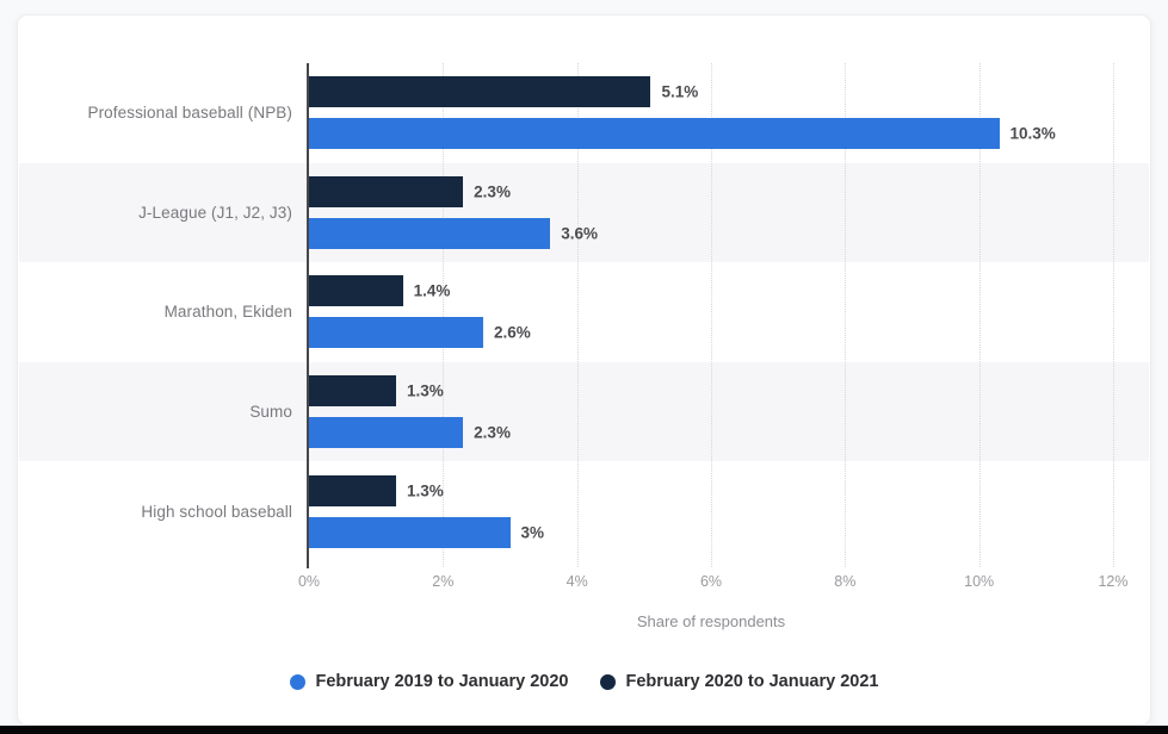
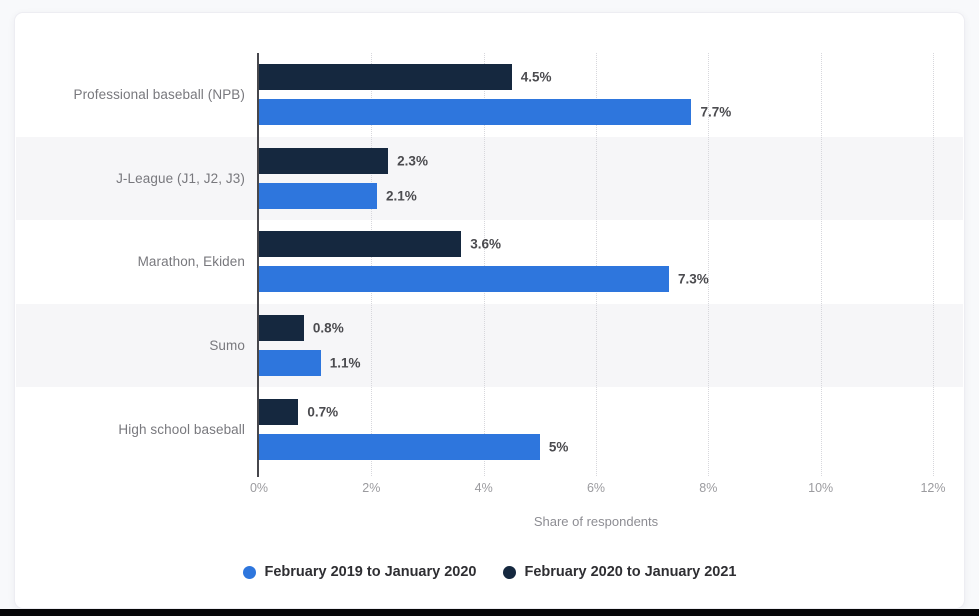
February 2019 to January 2020/Professional baseball (NPB): 10.3% -> 7.7%
February 2020 to January 2021/Professional baseball (NPB): 5.1% -> 4.5%
February 2019 to January 2020/J-League (J1, J2, J3): 3.6% -> 2.1%
February 2019 to January 2020/Marathon, Ekiden: 2.6% -> 7.3%
February 2020 to January 2021/Marathon, Ekiden: 1.4% -> 3.6%
February 2019 to January 2020/Sumo: 2.3% -> 1.1%
February 2020 to January 2021/Sumo: 1.3% -> 0.8%
February 2019 to January 2020/High school baseball: 3% -> 5%
February 2020 to January 2021/High school baseball: 1.3% -> 0.7%
